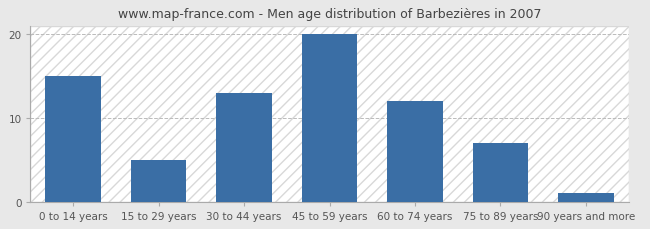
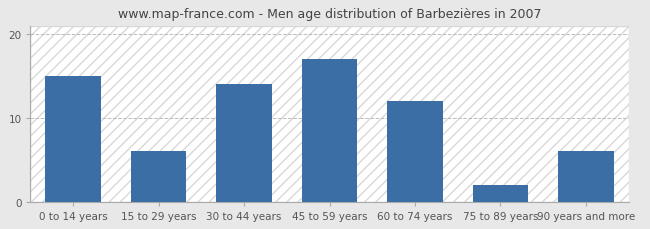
15 to 29 years: 5 -> 6
30 to 44 years: 13 -> 14
45 to 59 years: 20 -> 17
75 to 89 years: 7 -> 2
90 years and more: 1 -> 6
